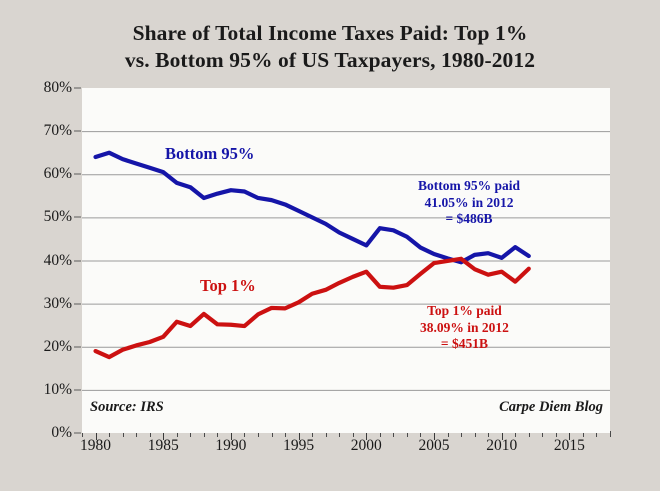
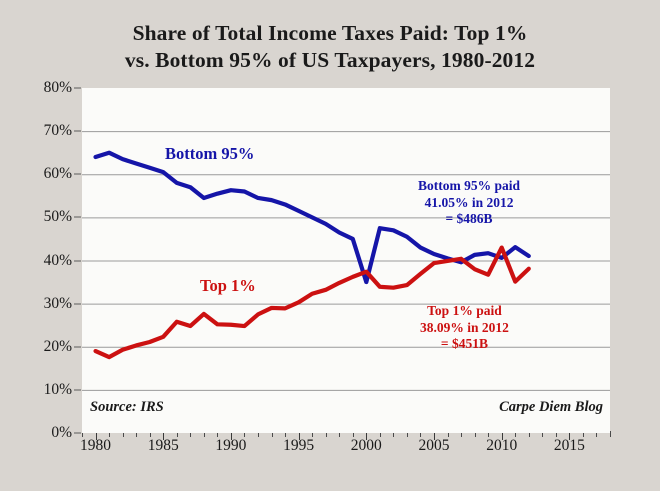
Bottom 95%/2000: 44% -> 35%
Top 1%/2010: 37% -> 43%
